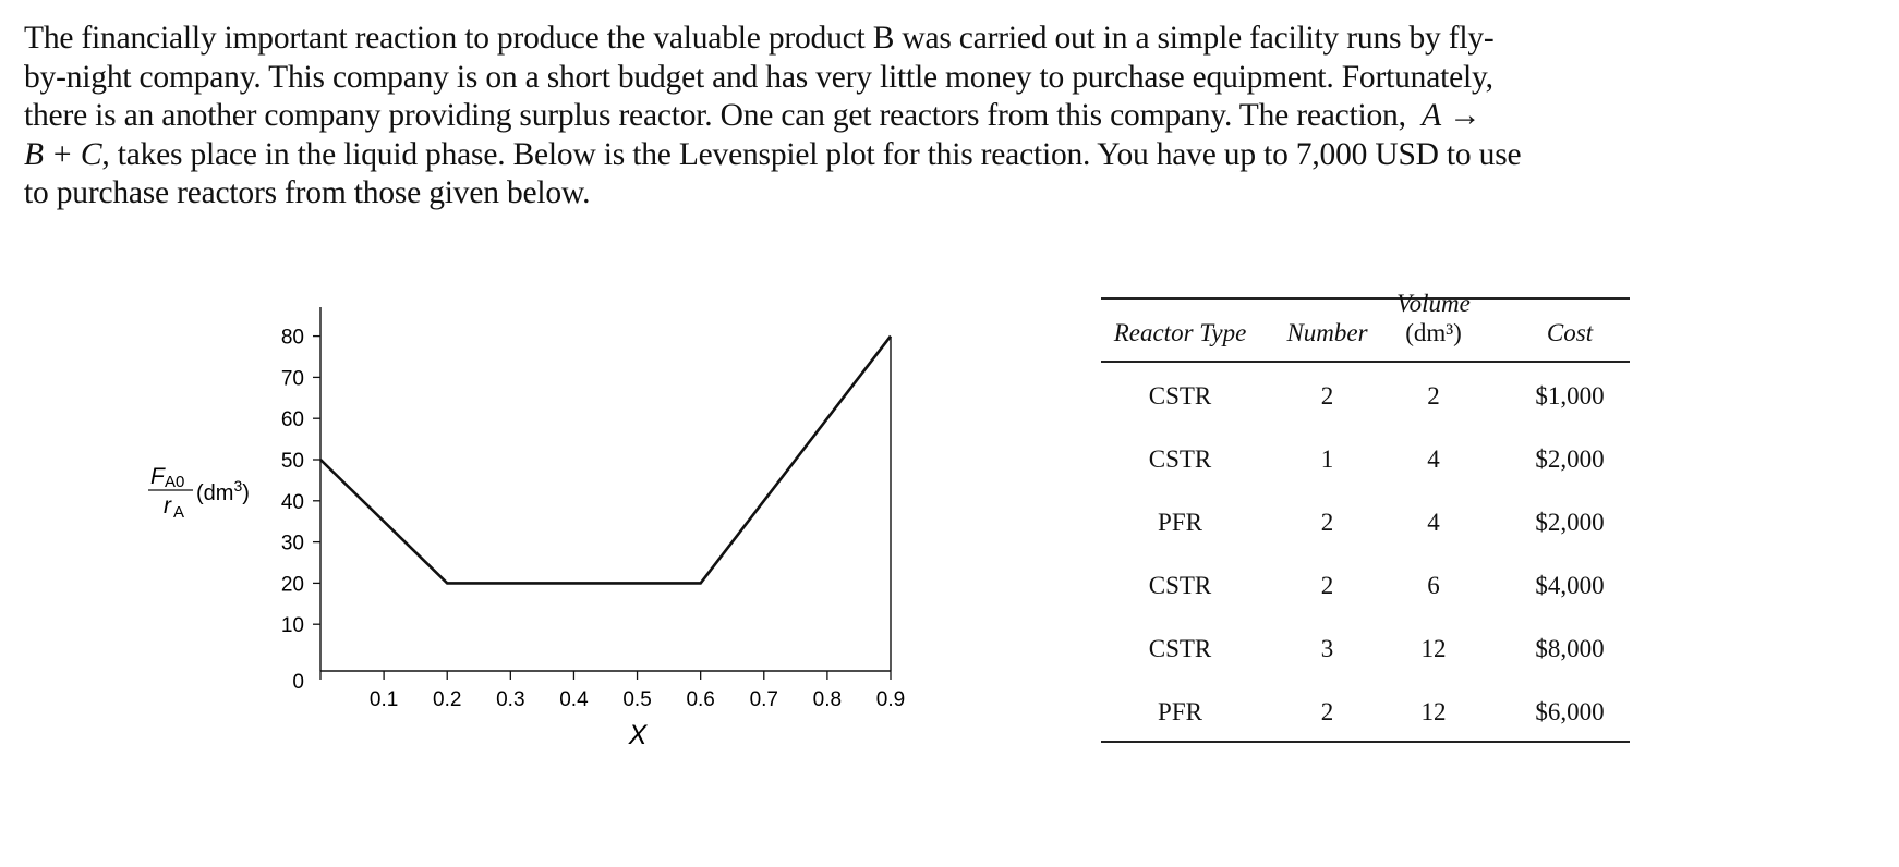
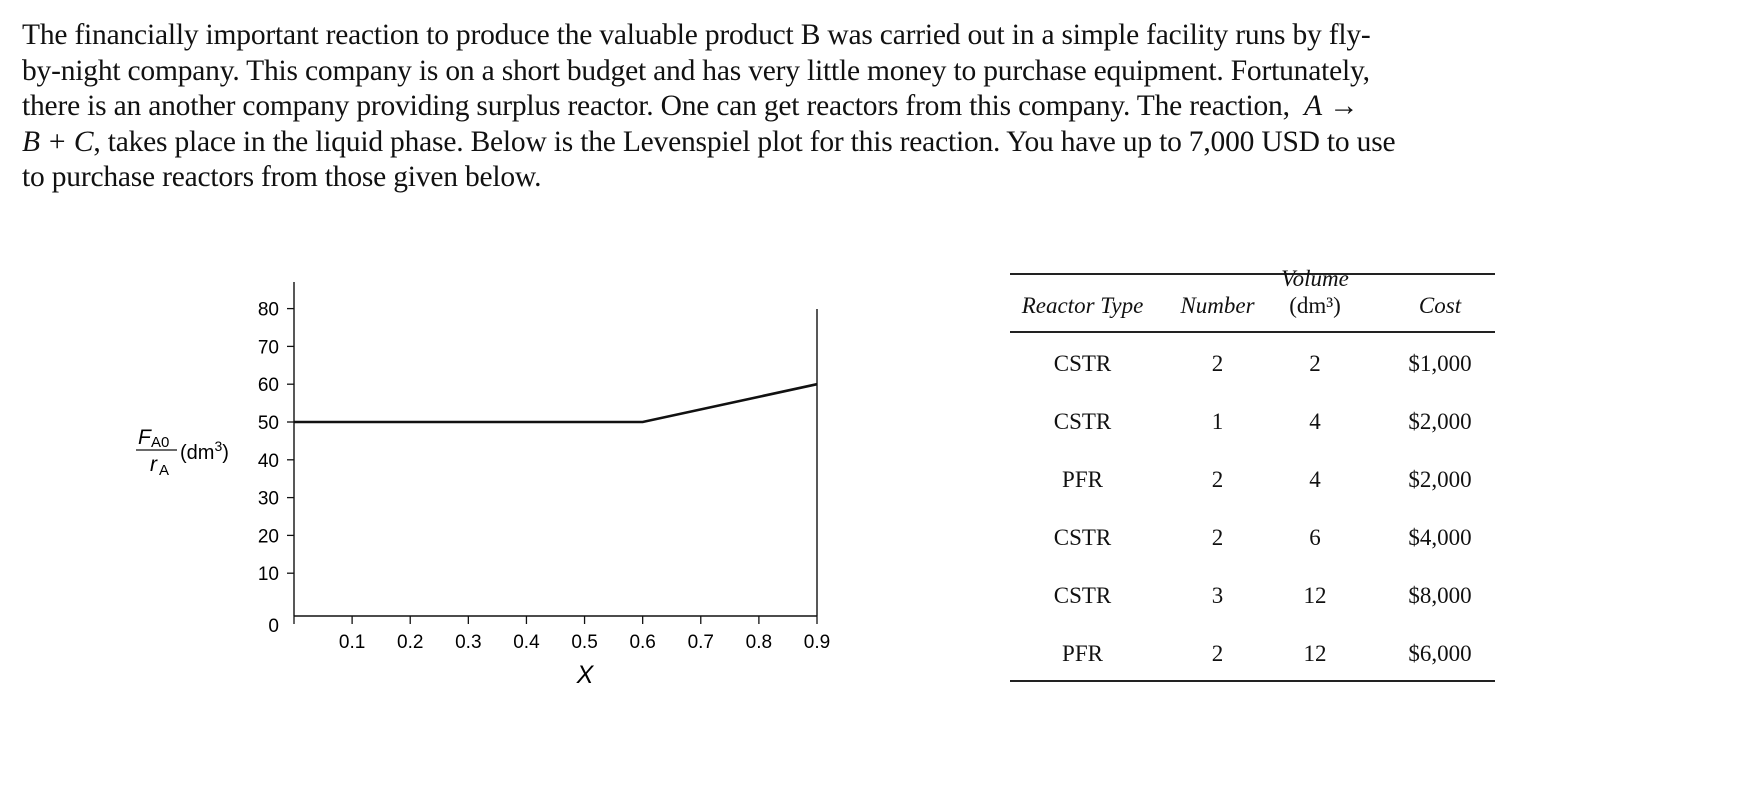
0.2: 20 -> 50
0.6: 20 -> 50
0.9: 80 -> 60
